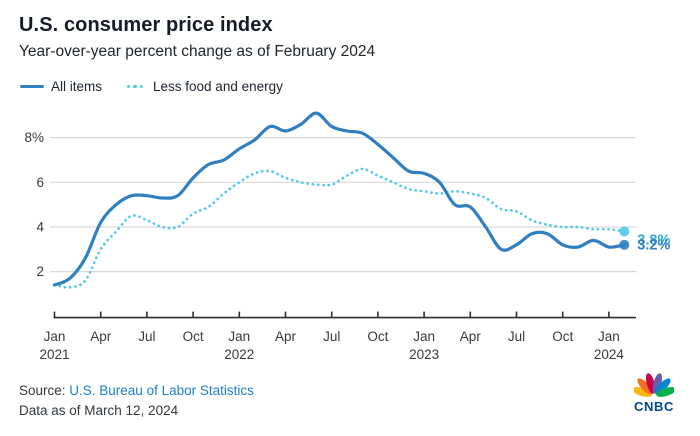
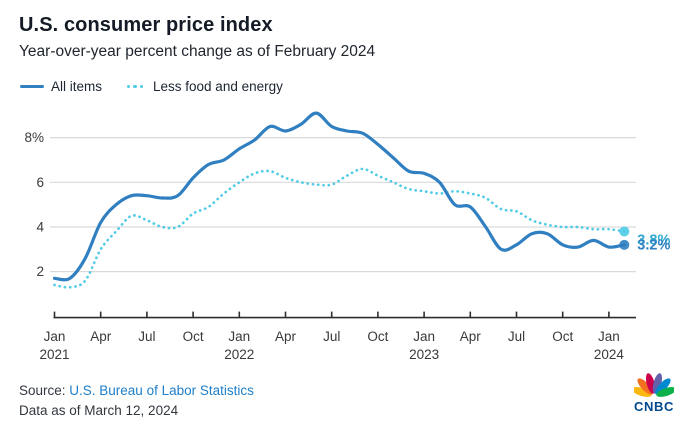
All items/Jan 2021: 1.4% -> 1.7%
